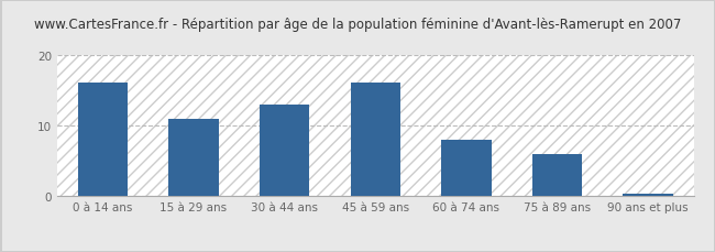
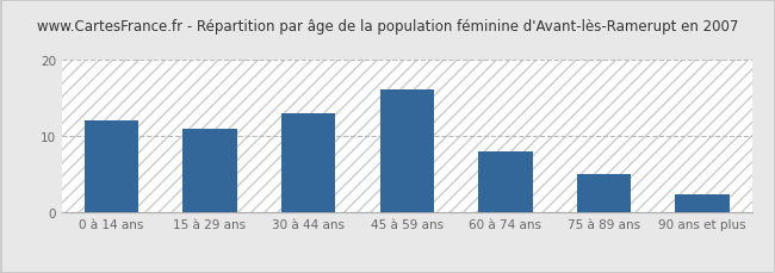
0 à 14 ans: 16.0 -> 12.0
75 à 89 ans: 6.0 -> 5.0
90 ans et plus: 0.3 -> 2.4
